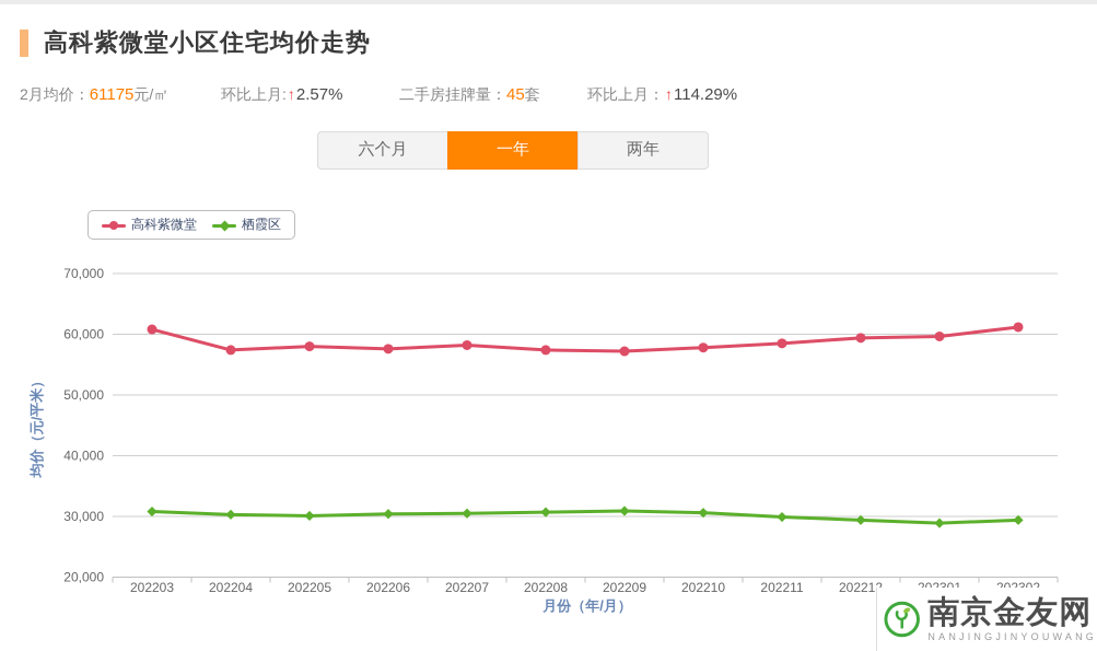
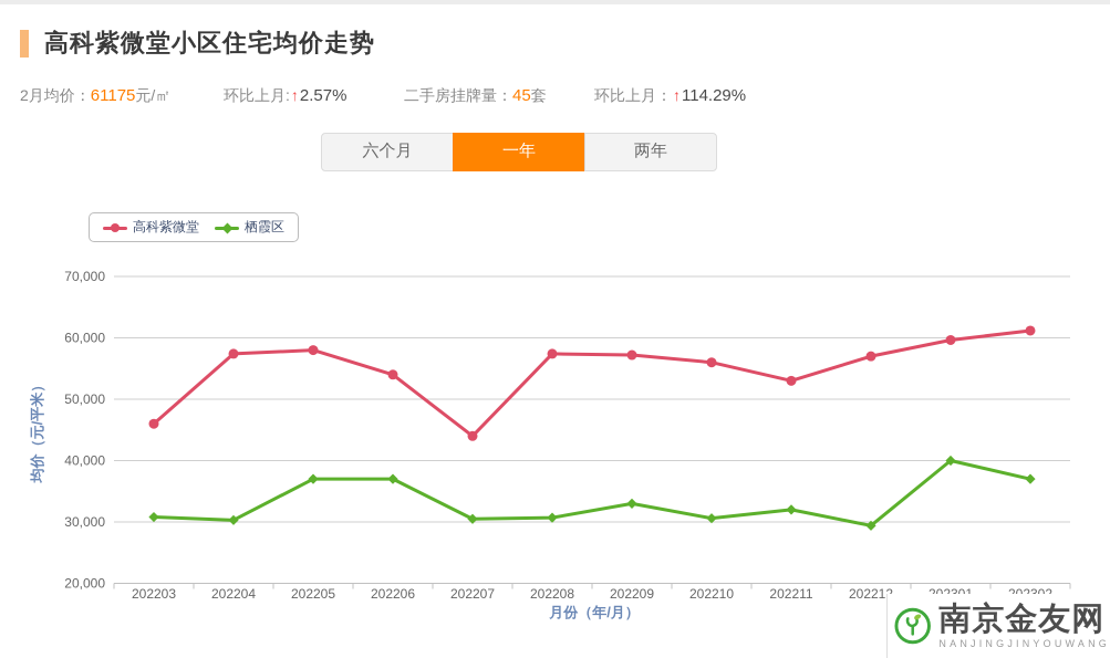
高科紫微堂/202203: 61000 -> 46000
栖霞区/202205: 30000 -> 37000
高科紫微堂/202206: 58000 -> 54000
栖霞区/202206: 30000 -> 37000
高科紫微堂/202207: 58000 -> 44000
栖霞区/202209: 31000 -> 33000
高科紫微堂/202210: 58000 -> 56000
高科紫微堂/202211: 58000 -> 53000
栖霞区/202211: 30000 -> 32000
高科紫微堂/202212: 59000 -> 57000
栖霞区/202301: 29000 -> 40000
栖霞区/202302: 29000 -> 37000
